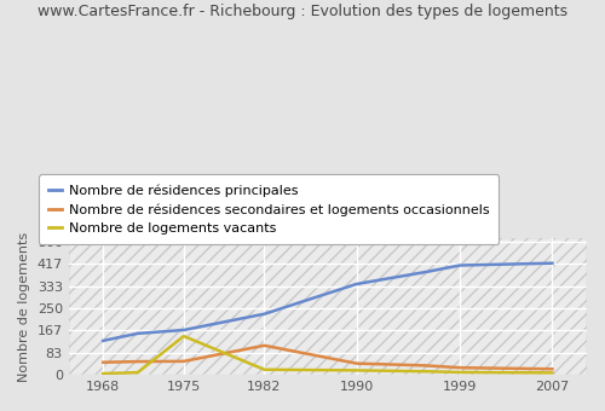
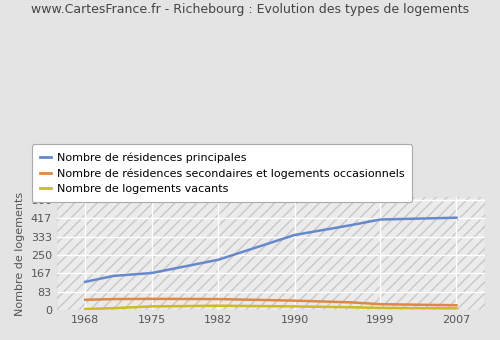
Nombre de logements vacants/1975: 145 -> 17
Nombre de résidences secondaires et logements occasionnels/1982: 110 -> 50
